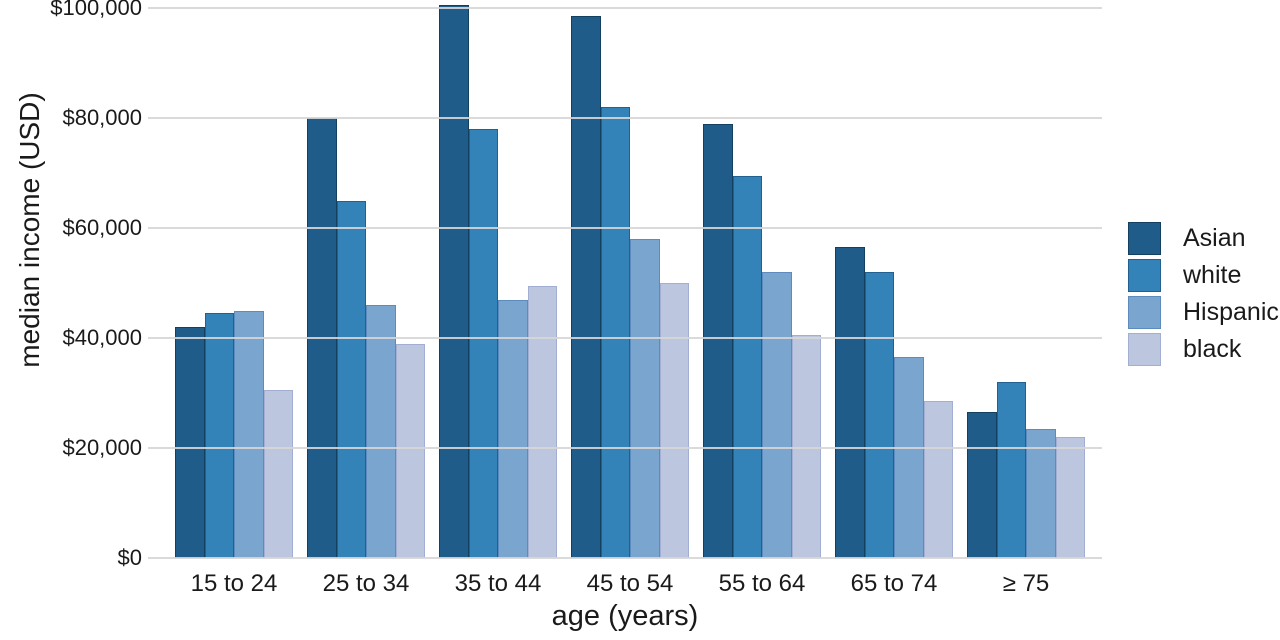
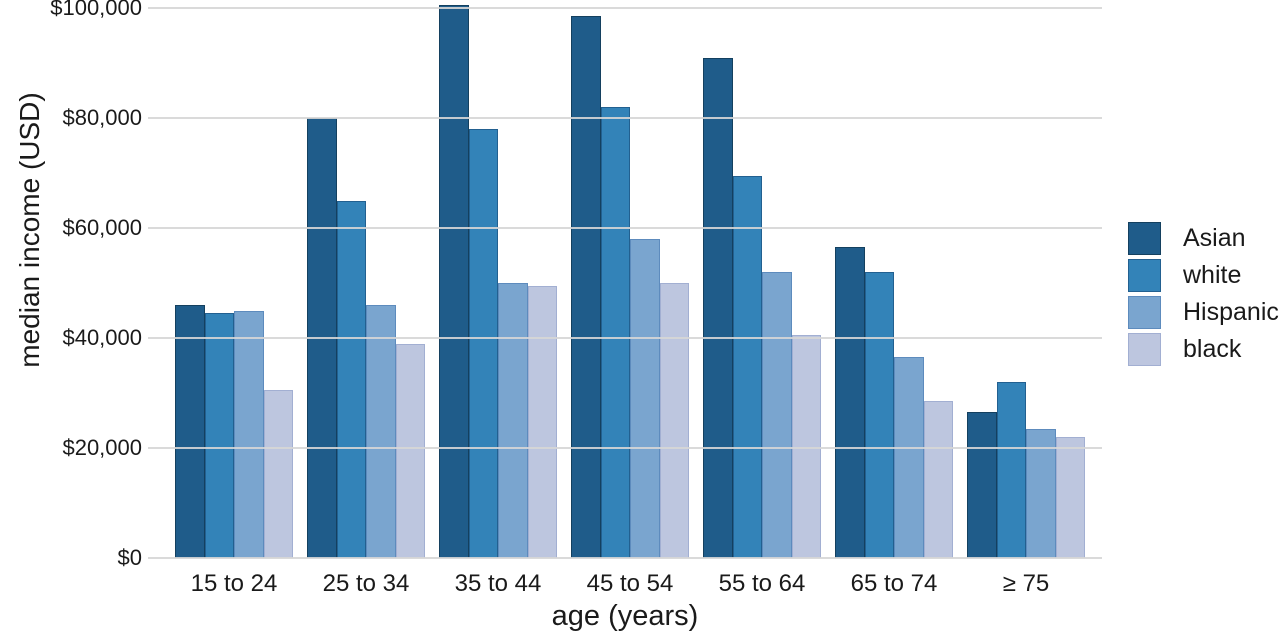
Asian/15 to 24: $42000 -> $46000
Hispanic/35 to 44: $47000 -> $50000
Asian/55 to 64: $79000 -> $91000
